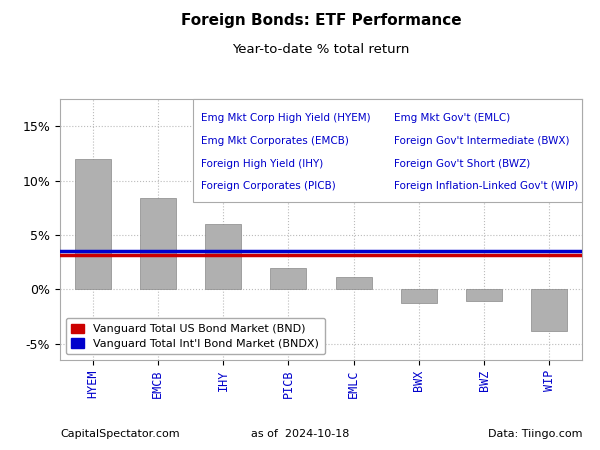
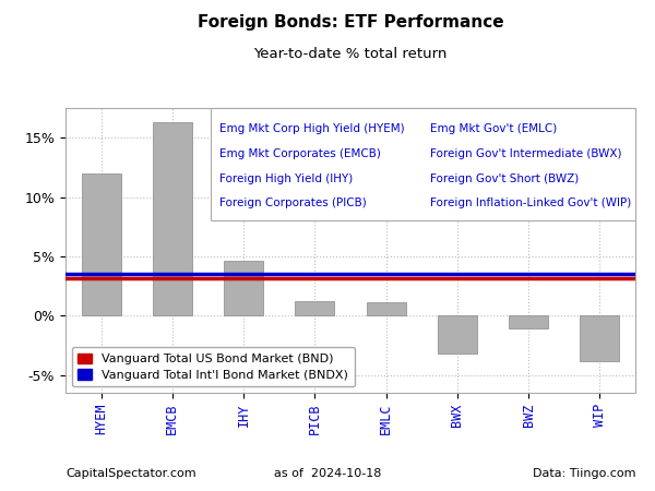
EMCB: 8.4% -> 16.3%
IHY: 6.0% -> 4.6%
PICB: 2.0% -> 1.2%
BWX: -1.3% -> -3.2%
